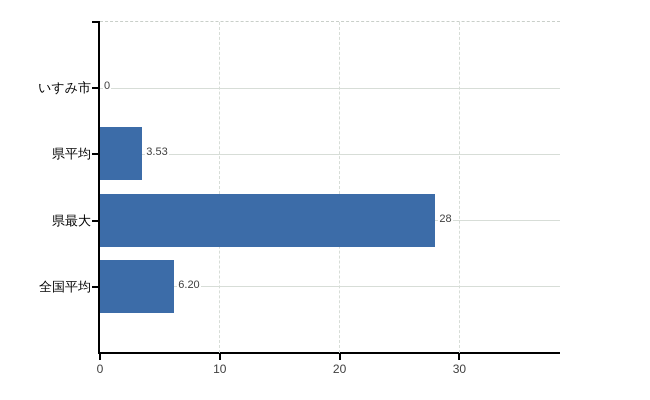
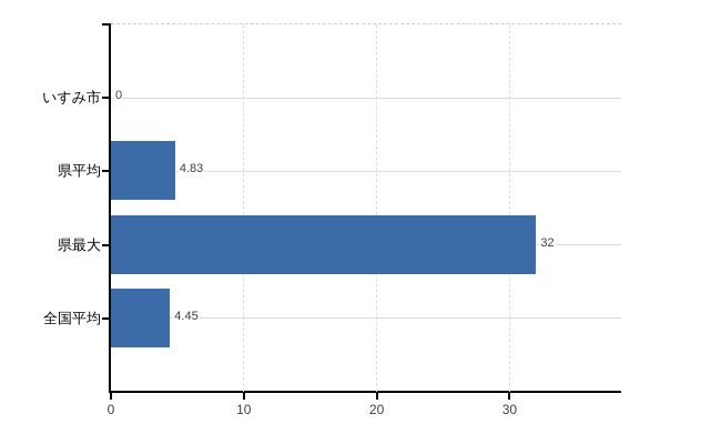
県平均: 3.53 -> 4.83
県最大: 28 -> 32
全国平均: 6.20 -> 4.45
